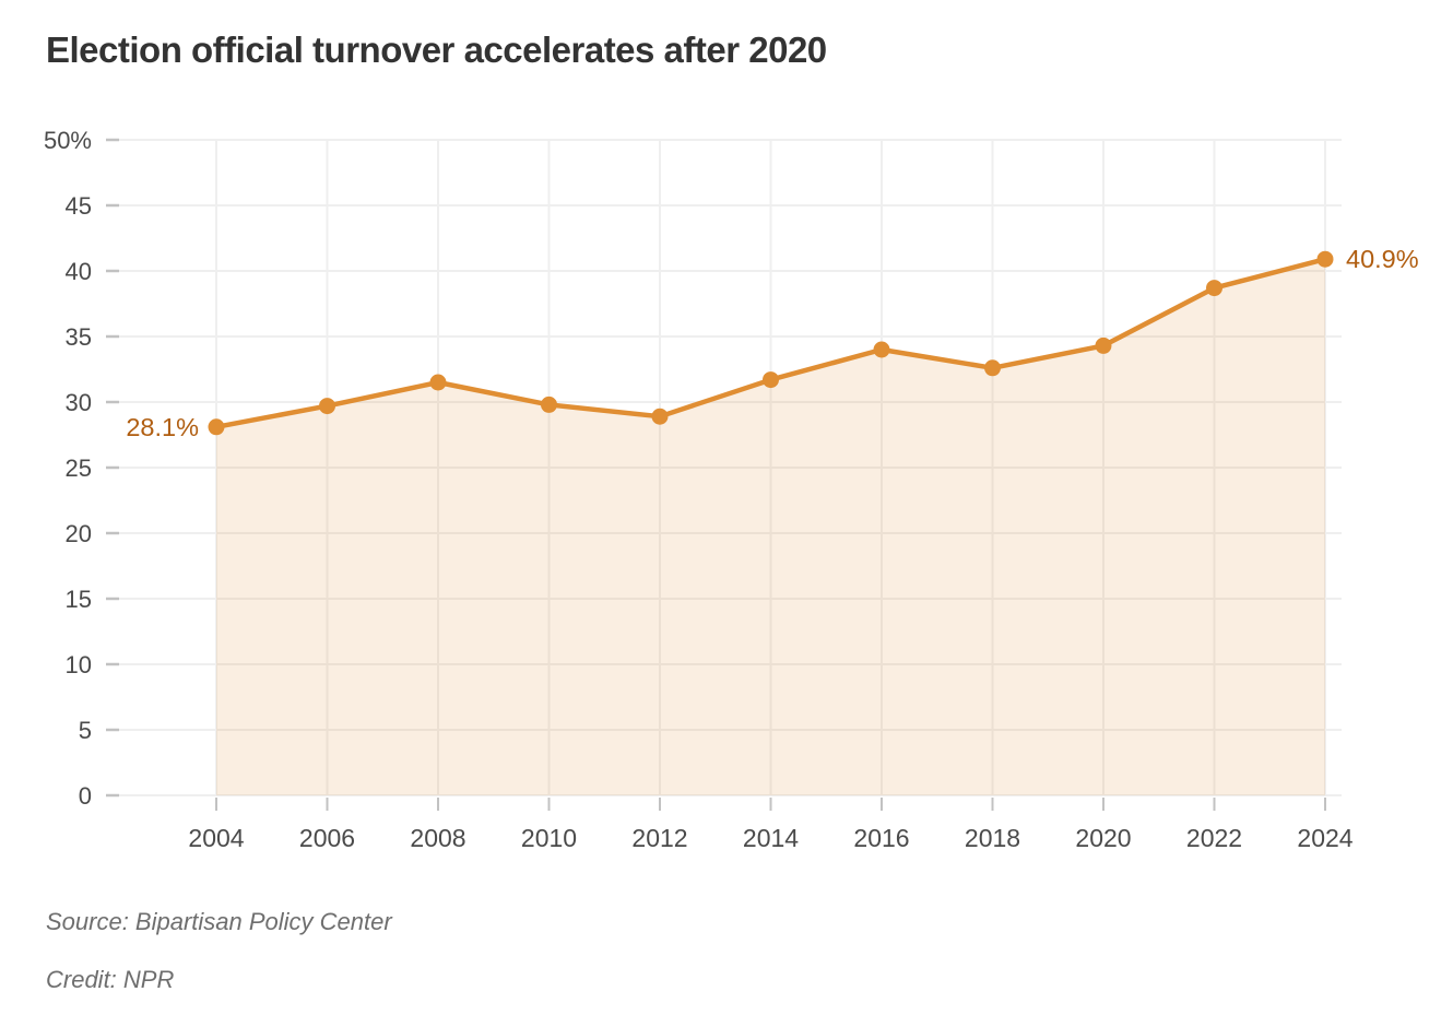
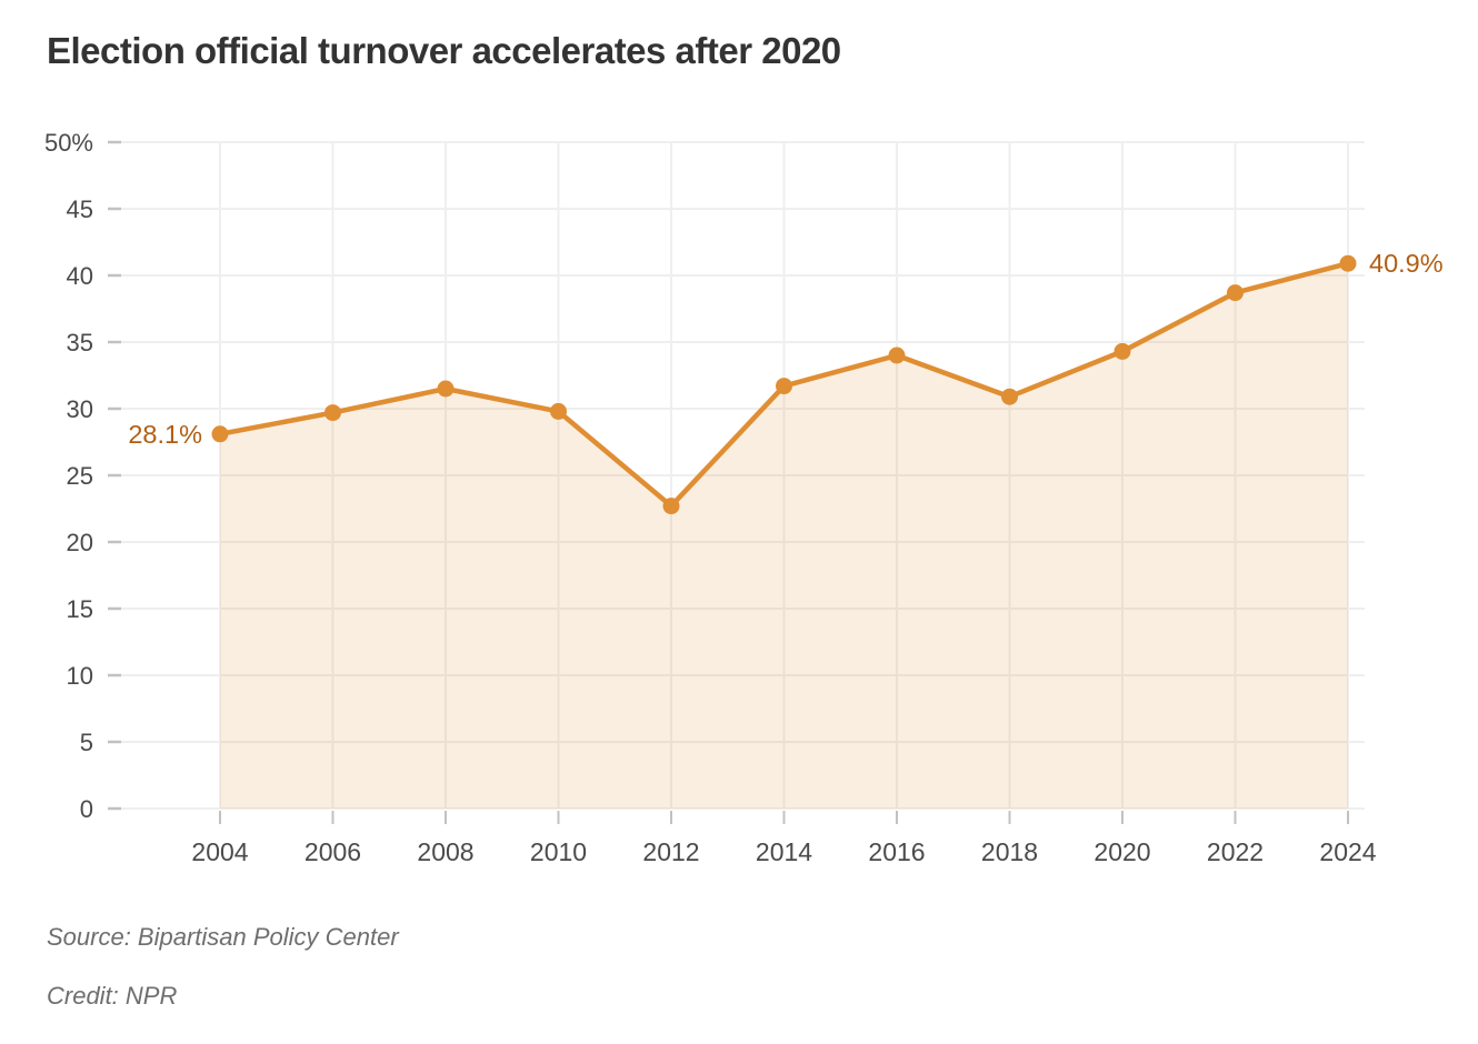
2012: 28.9% -> 22.7%
2018: 32.6% -> 30.9%
